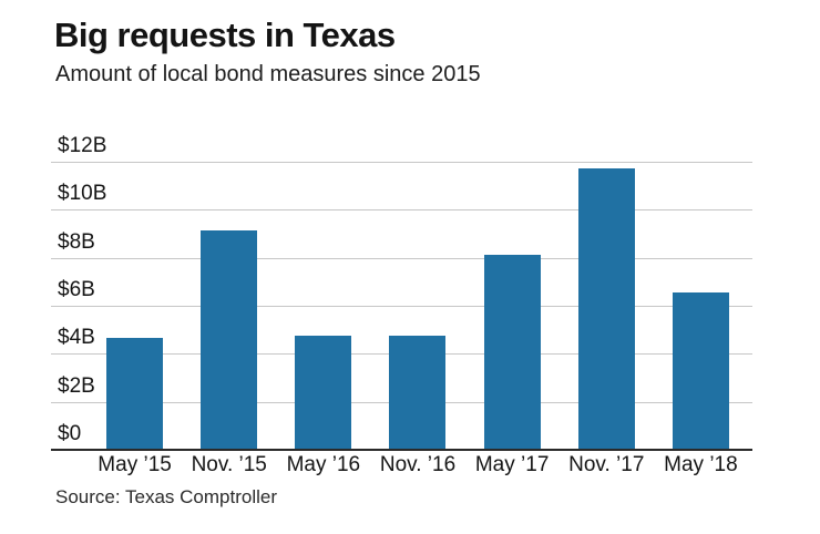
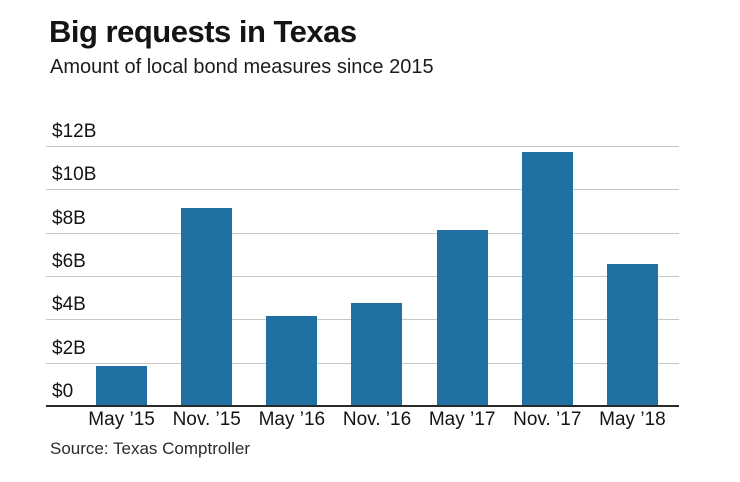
May ’15: $4.6B -> $1.8B
May ’16: $4.7B -> $4.1B
